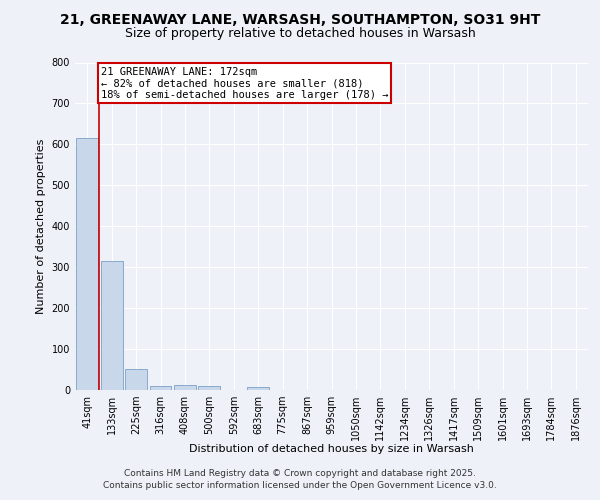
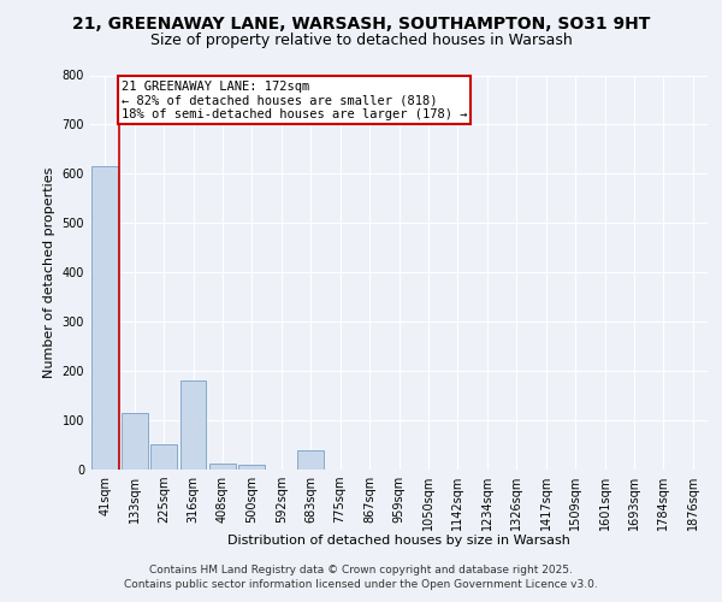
133sqm: 316 -> 115
316sqm: 10 -> 180
683sqm: 8 -> 40
